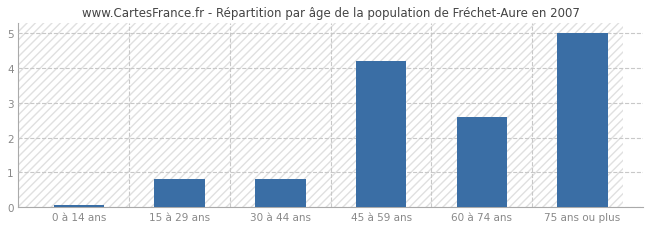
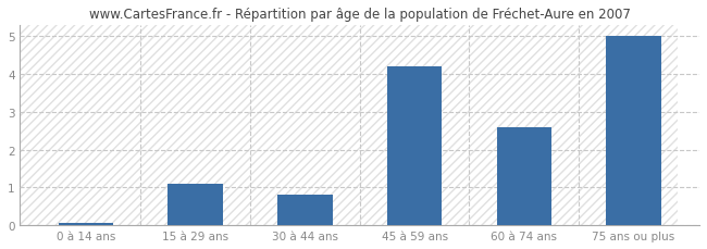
15 à 29 ans: 0.80 -> 1.10
